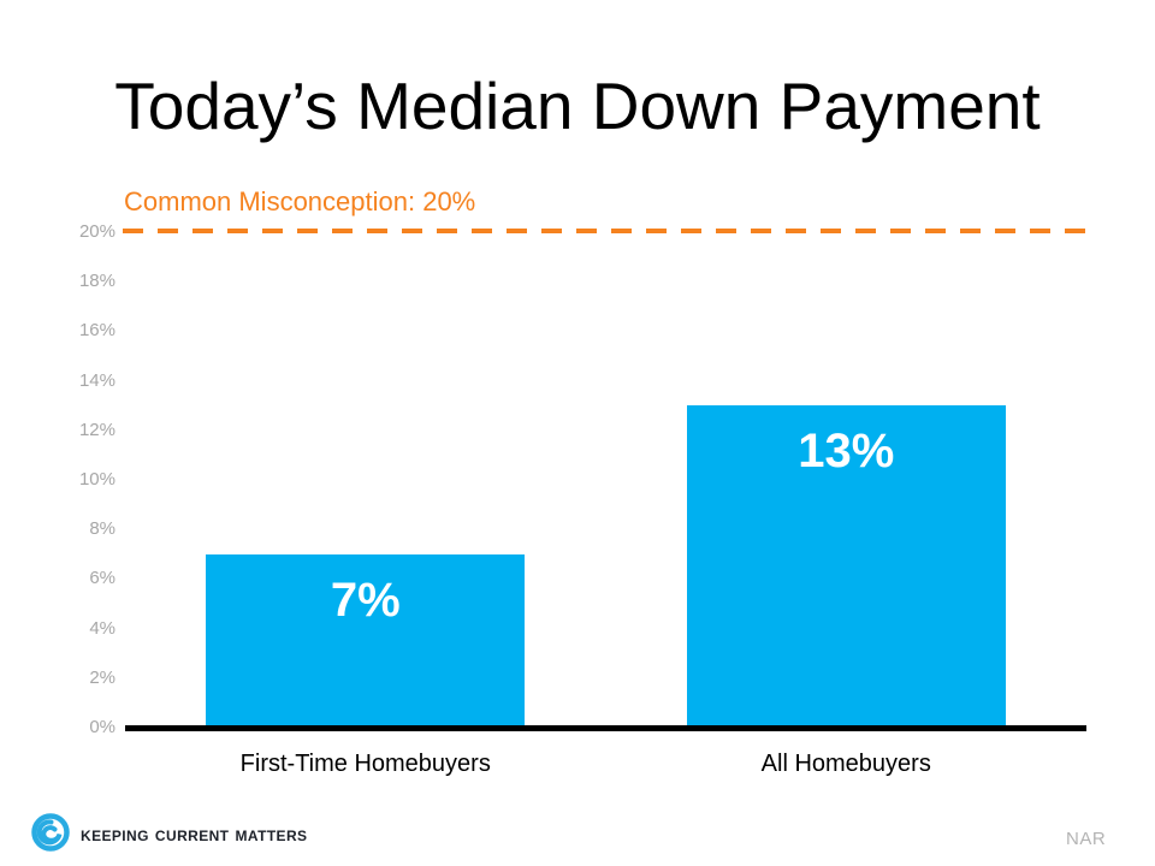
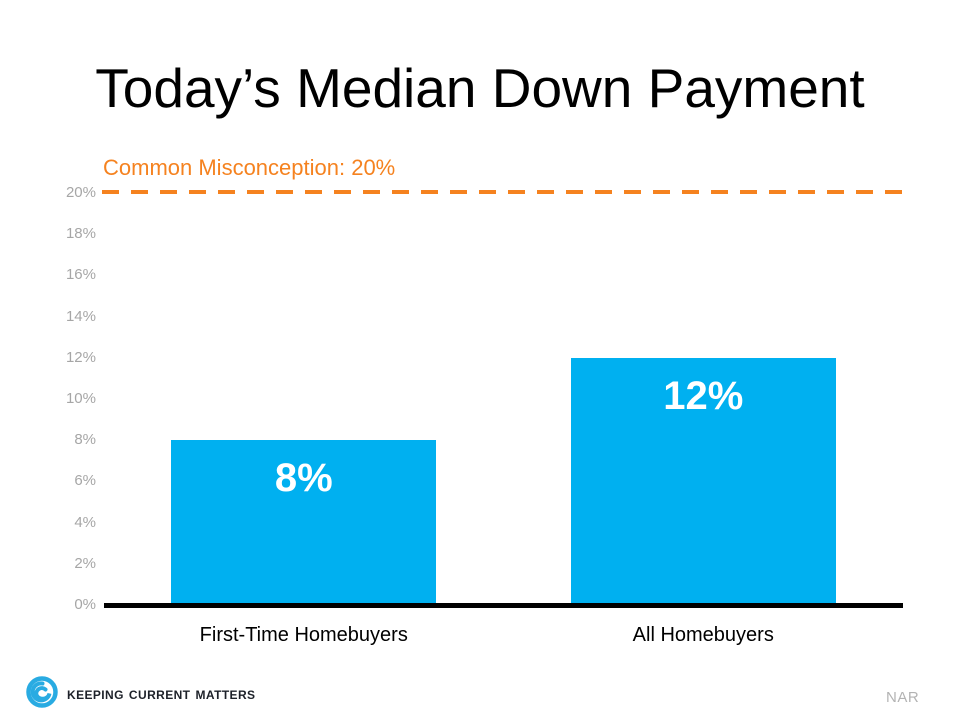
First-Time Homebuyers: 7% -> 8%
All Homebuyers: 13% -> 12%
